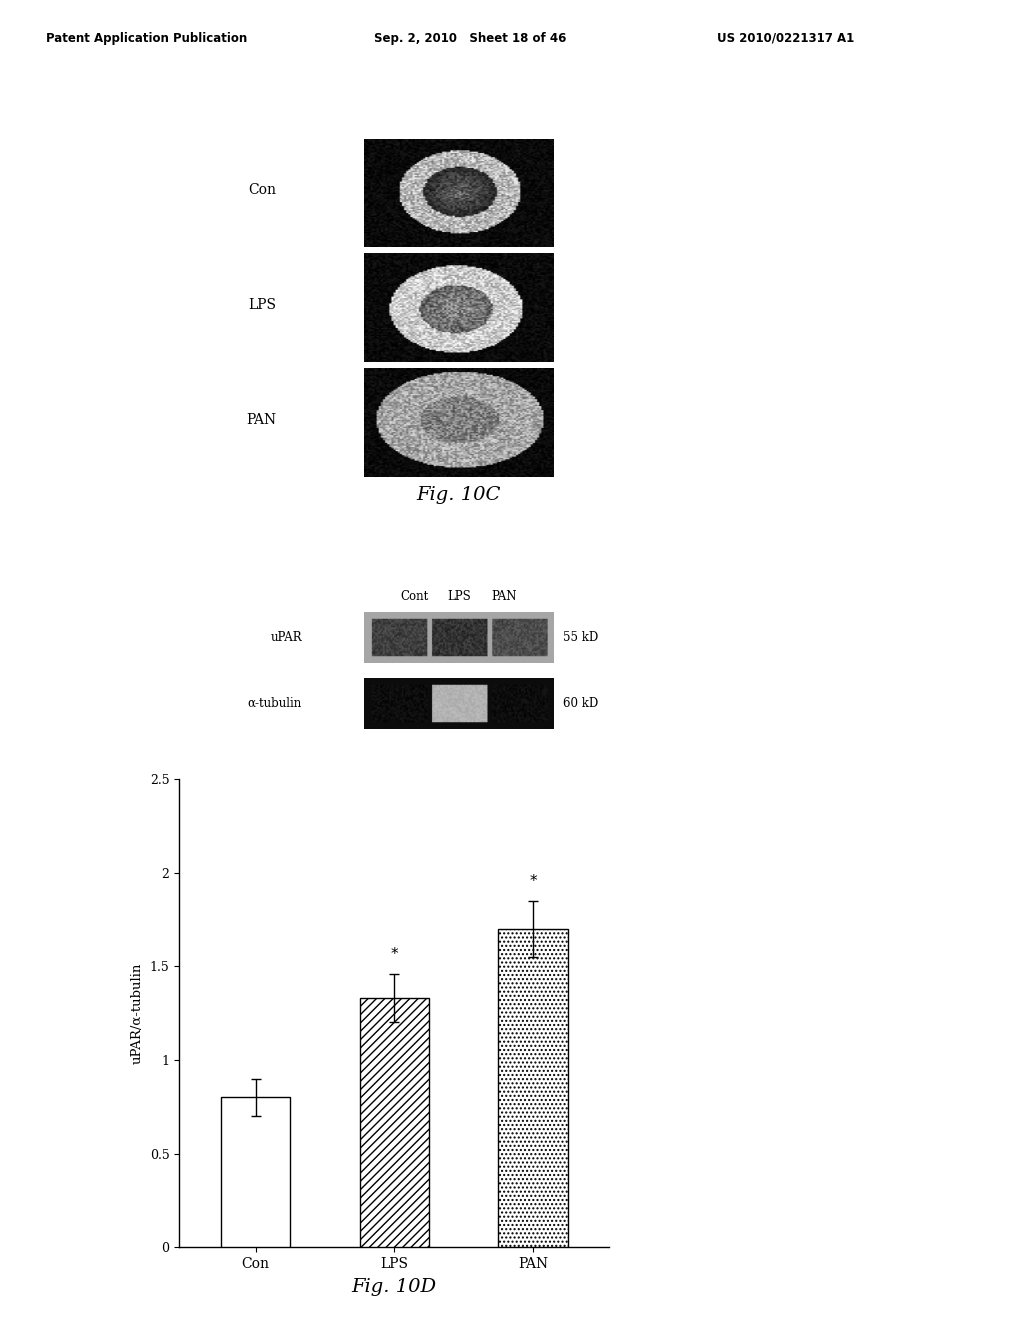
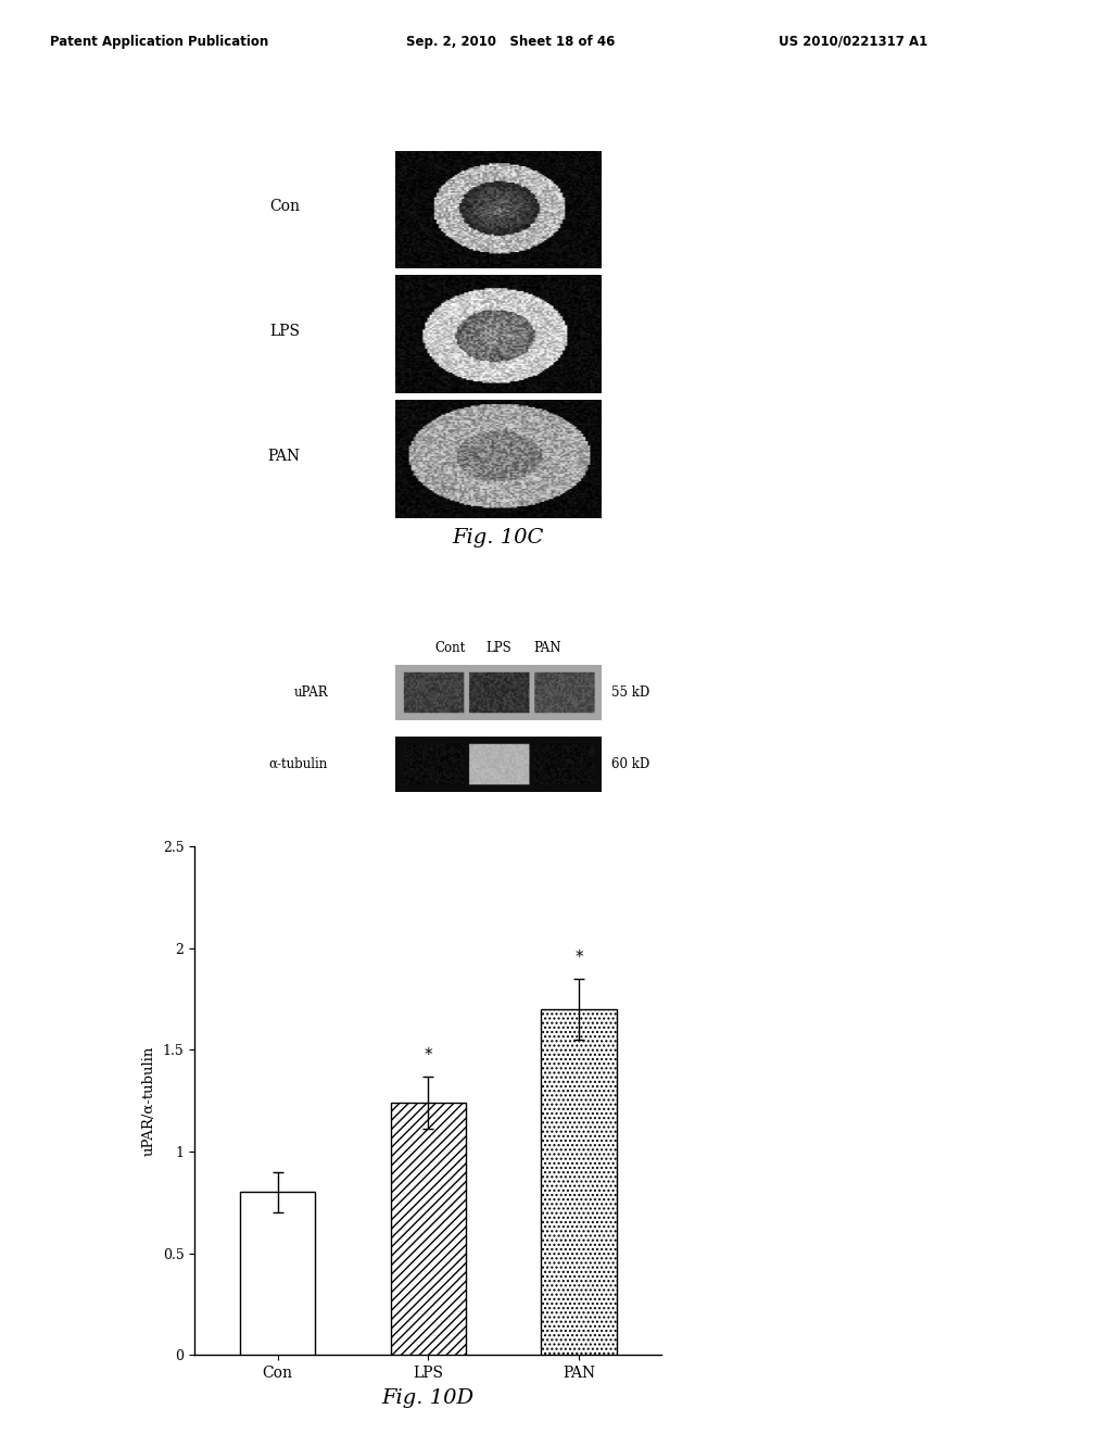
LPS: 1.33 -> 1.24
